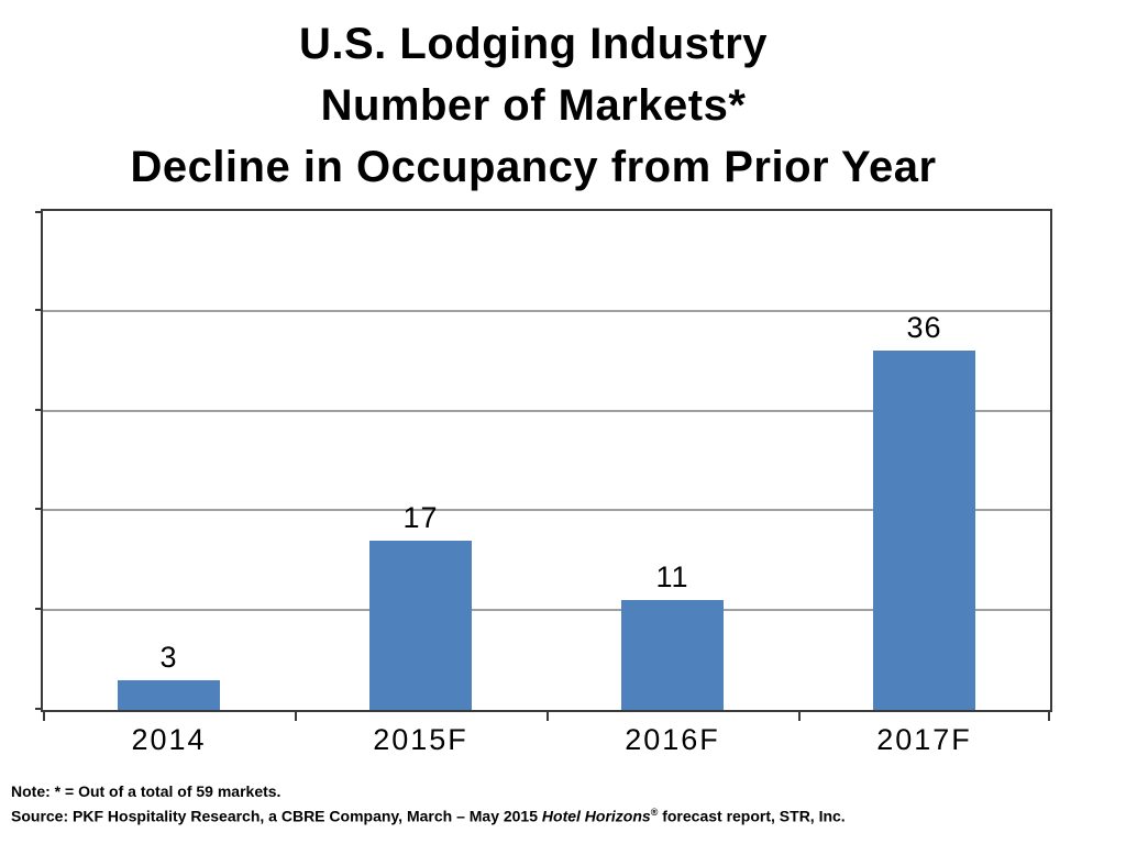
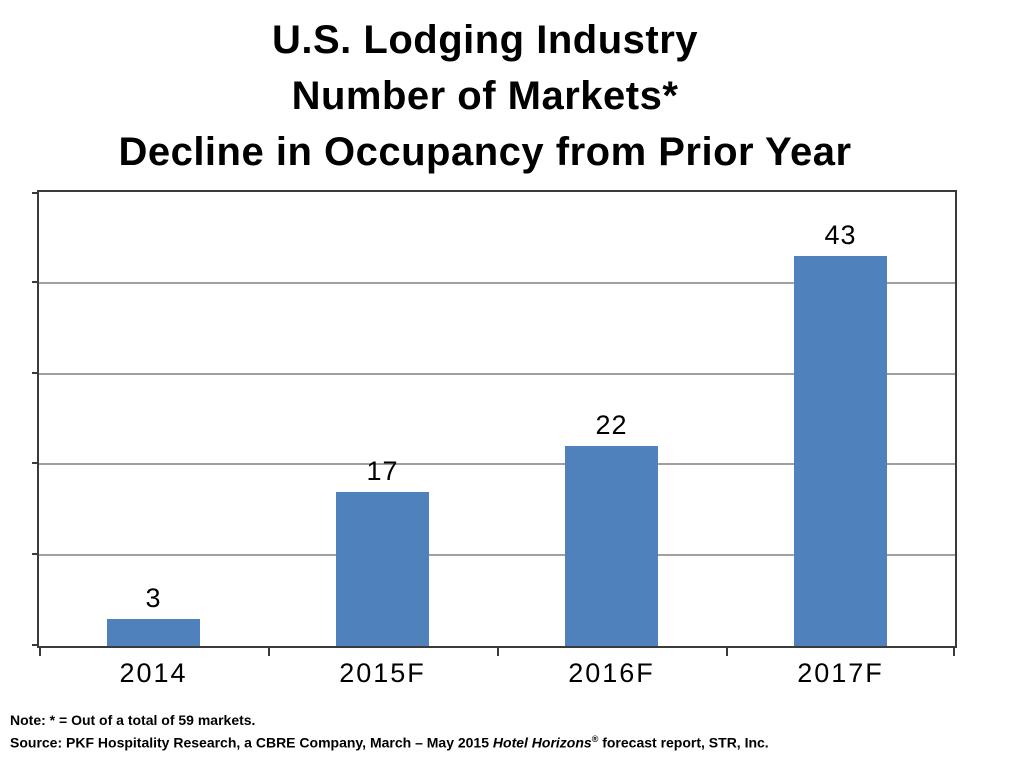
2016F: 11 -> 22
2017F: 36 -> 43
